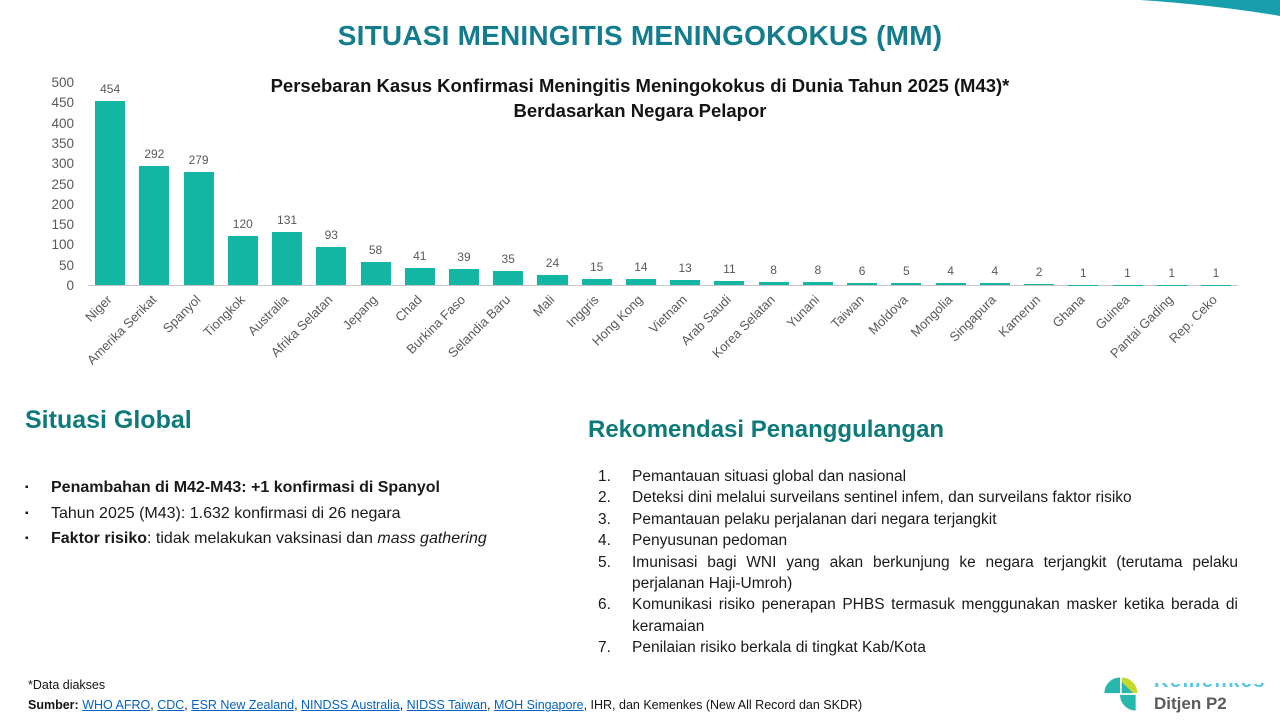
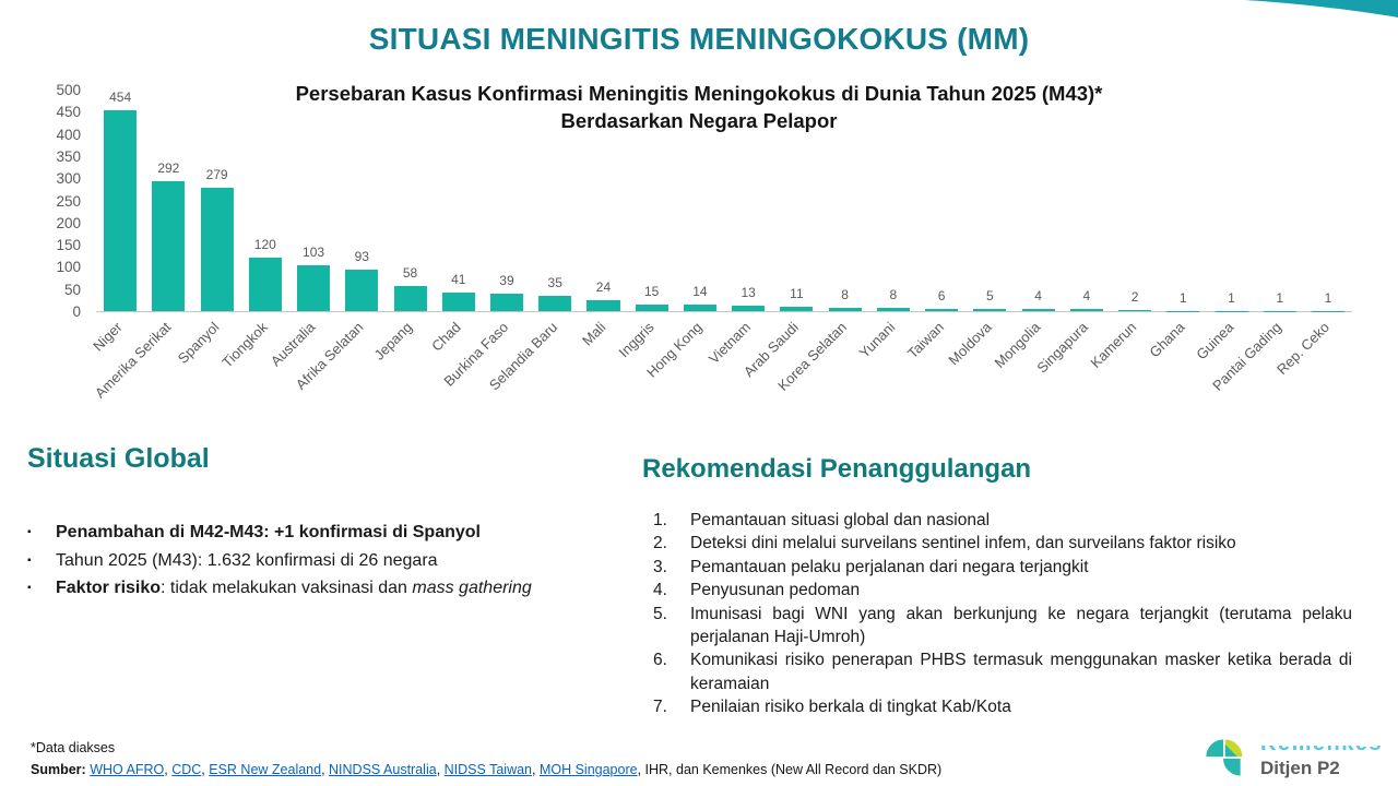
Australia: 131 -> 103
